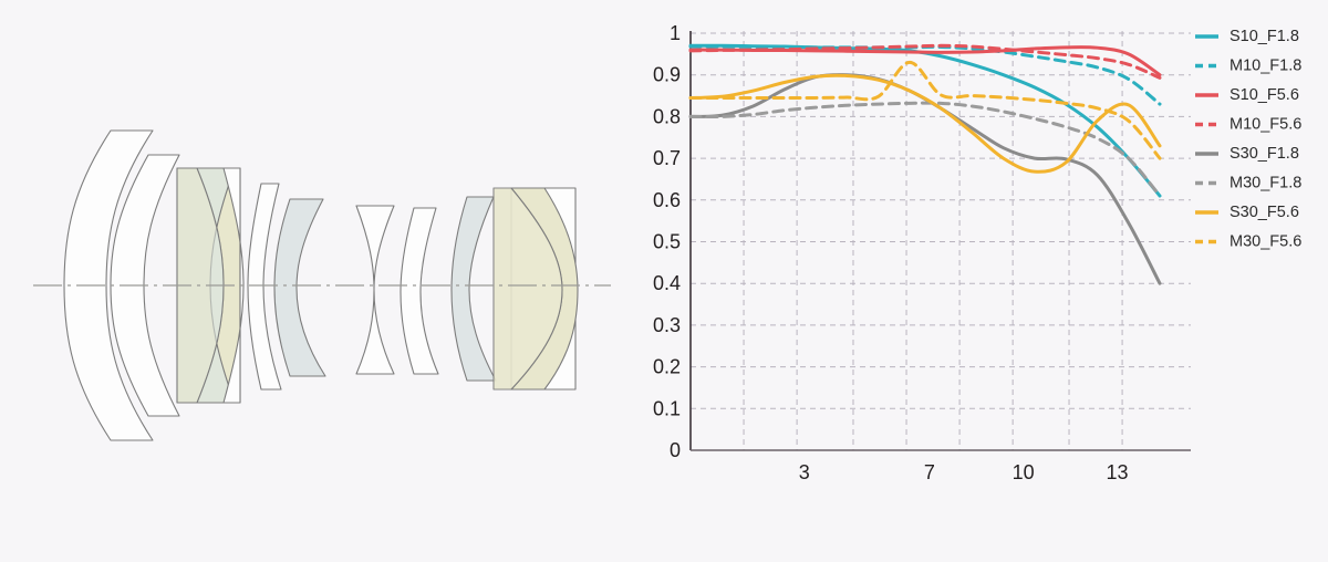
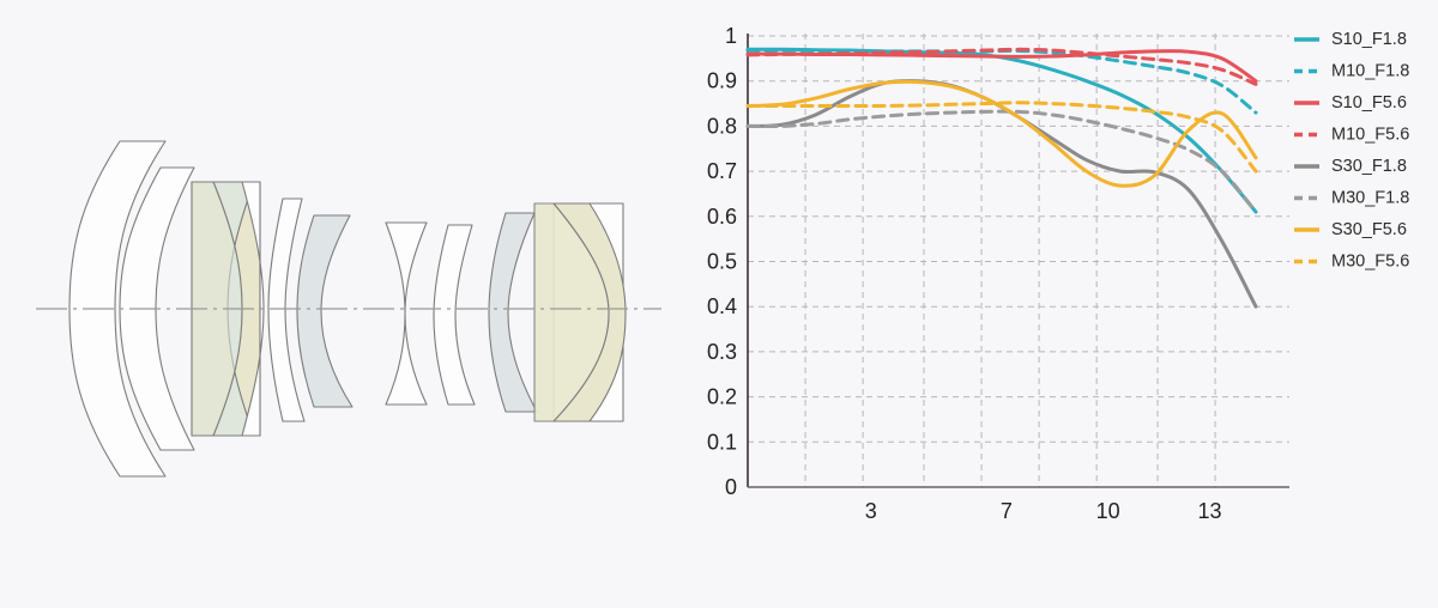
M30_F5.6/7: 0.93 -> 0.85
